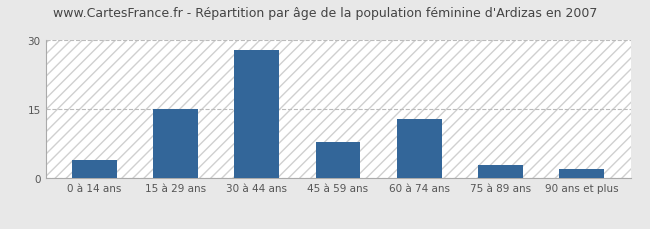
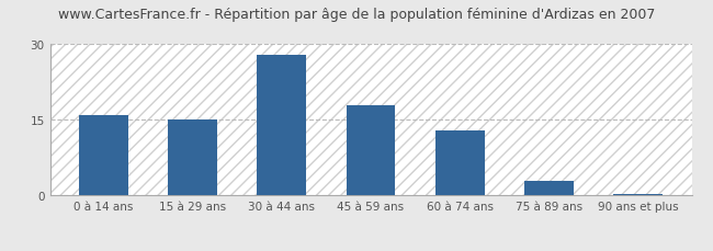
0 à 14 ans: 4.0 -> 16.0
45 à 59 ans: 8.0 -> 18.0
90 ans et plus: 2.0 -> 0.3
